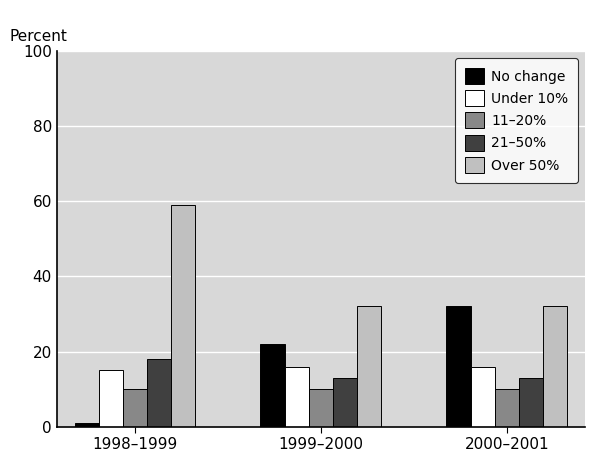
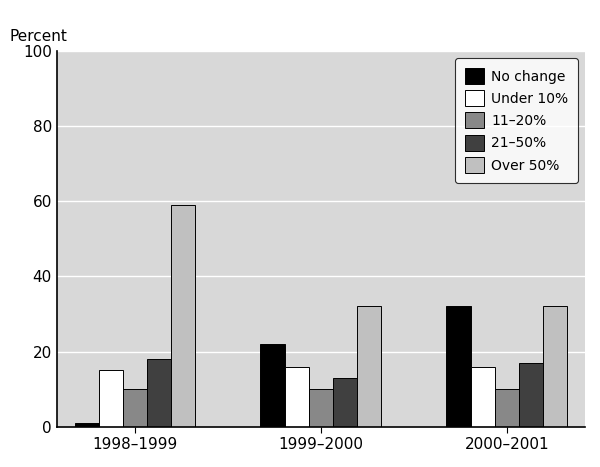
21–50%/2000–2001: 13 -> 17
